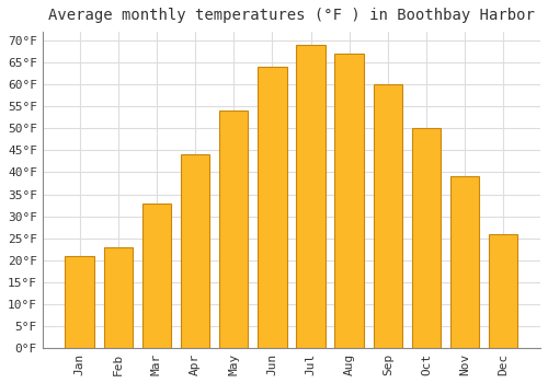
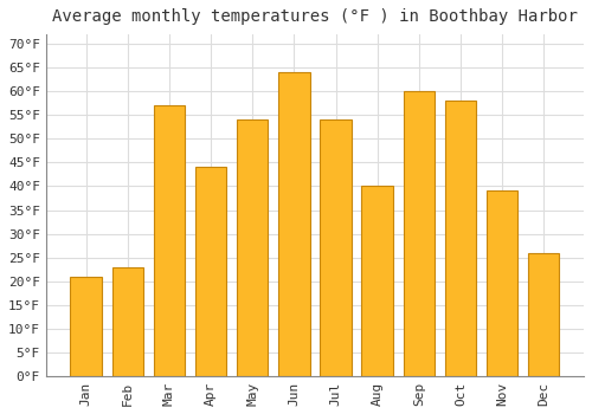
Mar: 33°F -> 57°F
Jul: 69°F -> 54°F
Aug: 67°F -> 40°F
Oct: 50°F -> 58°F
